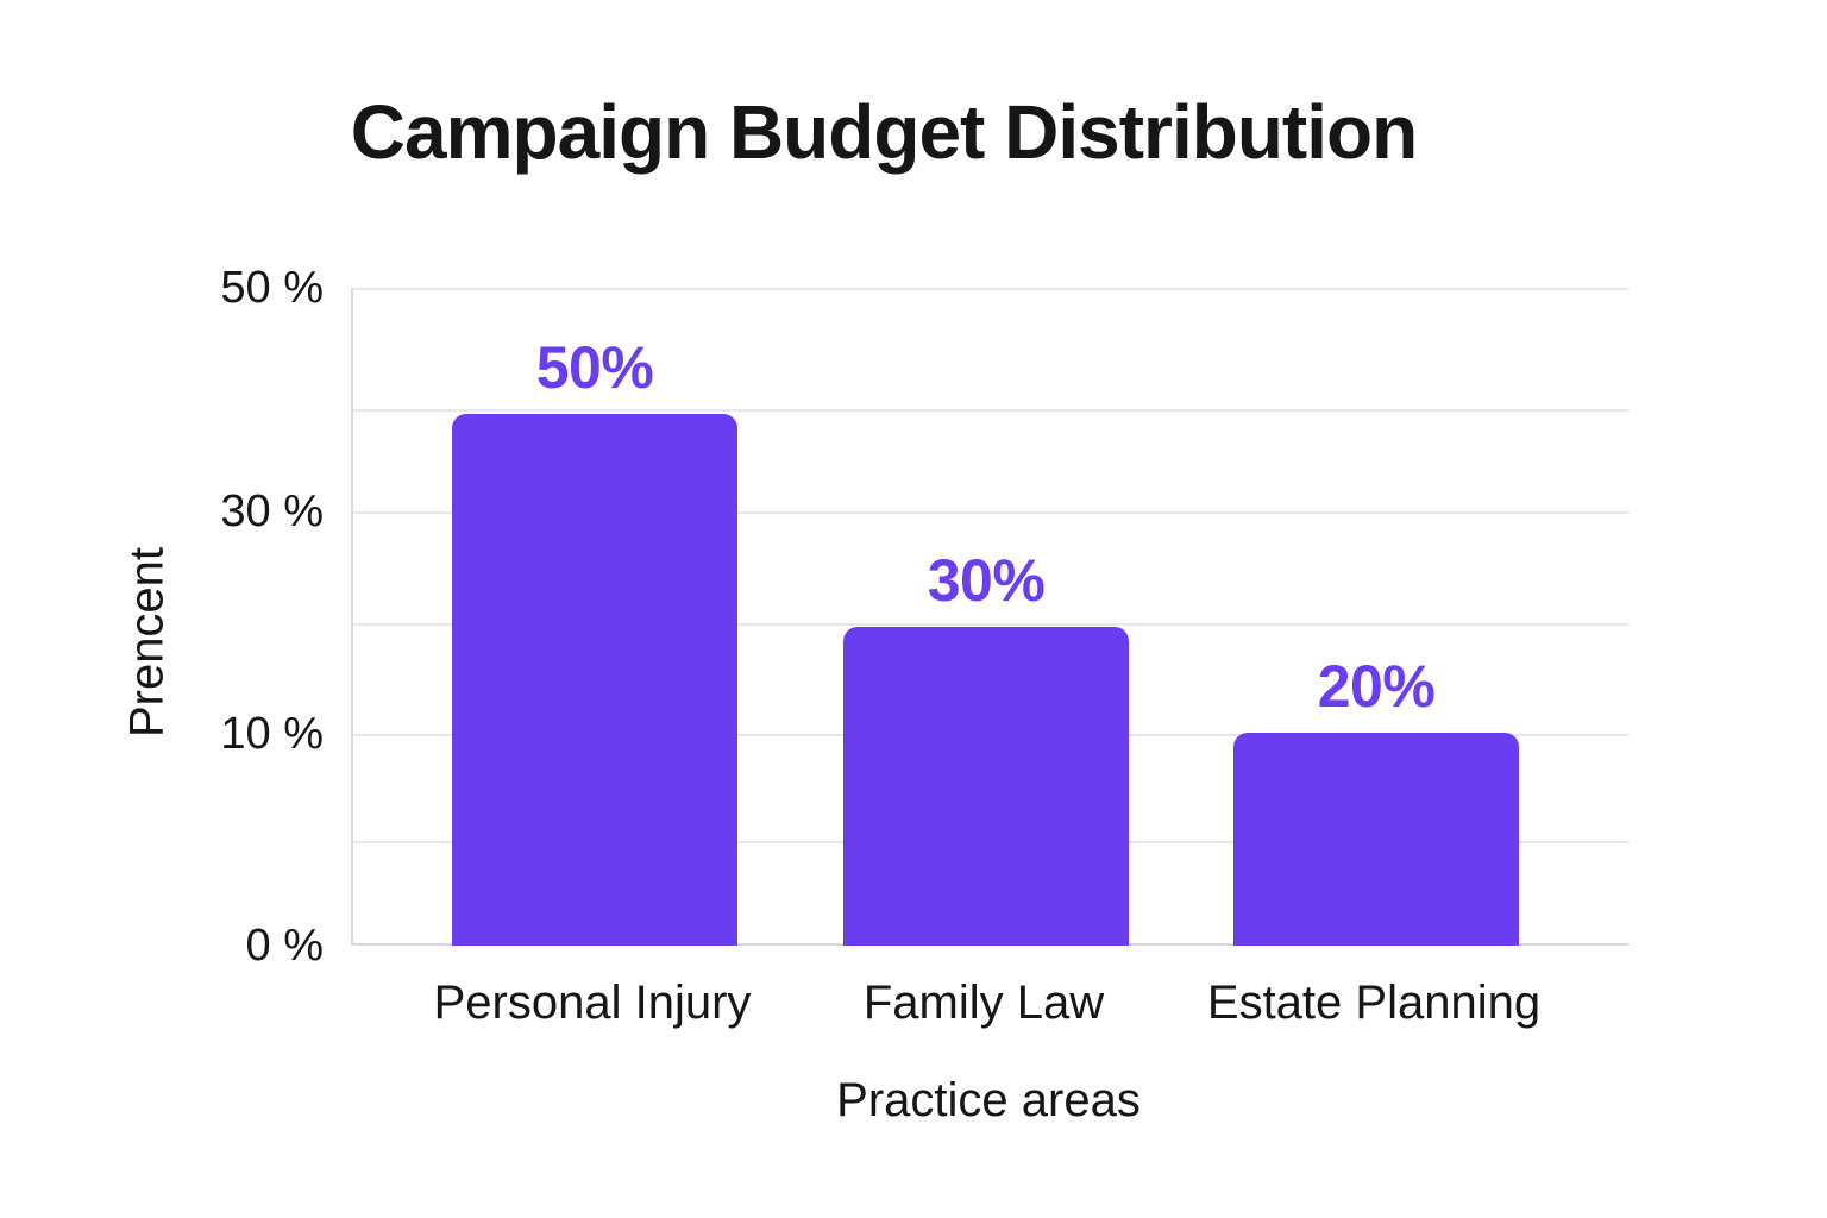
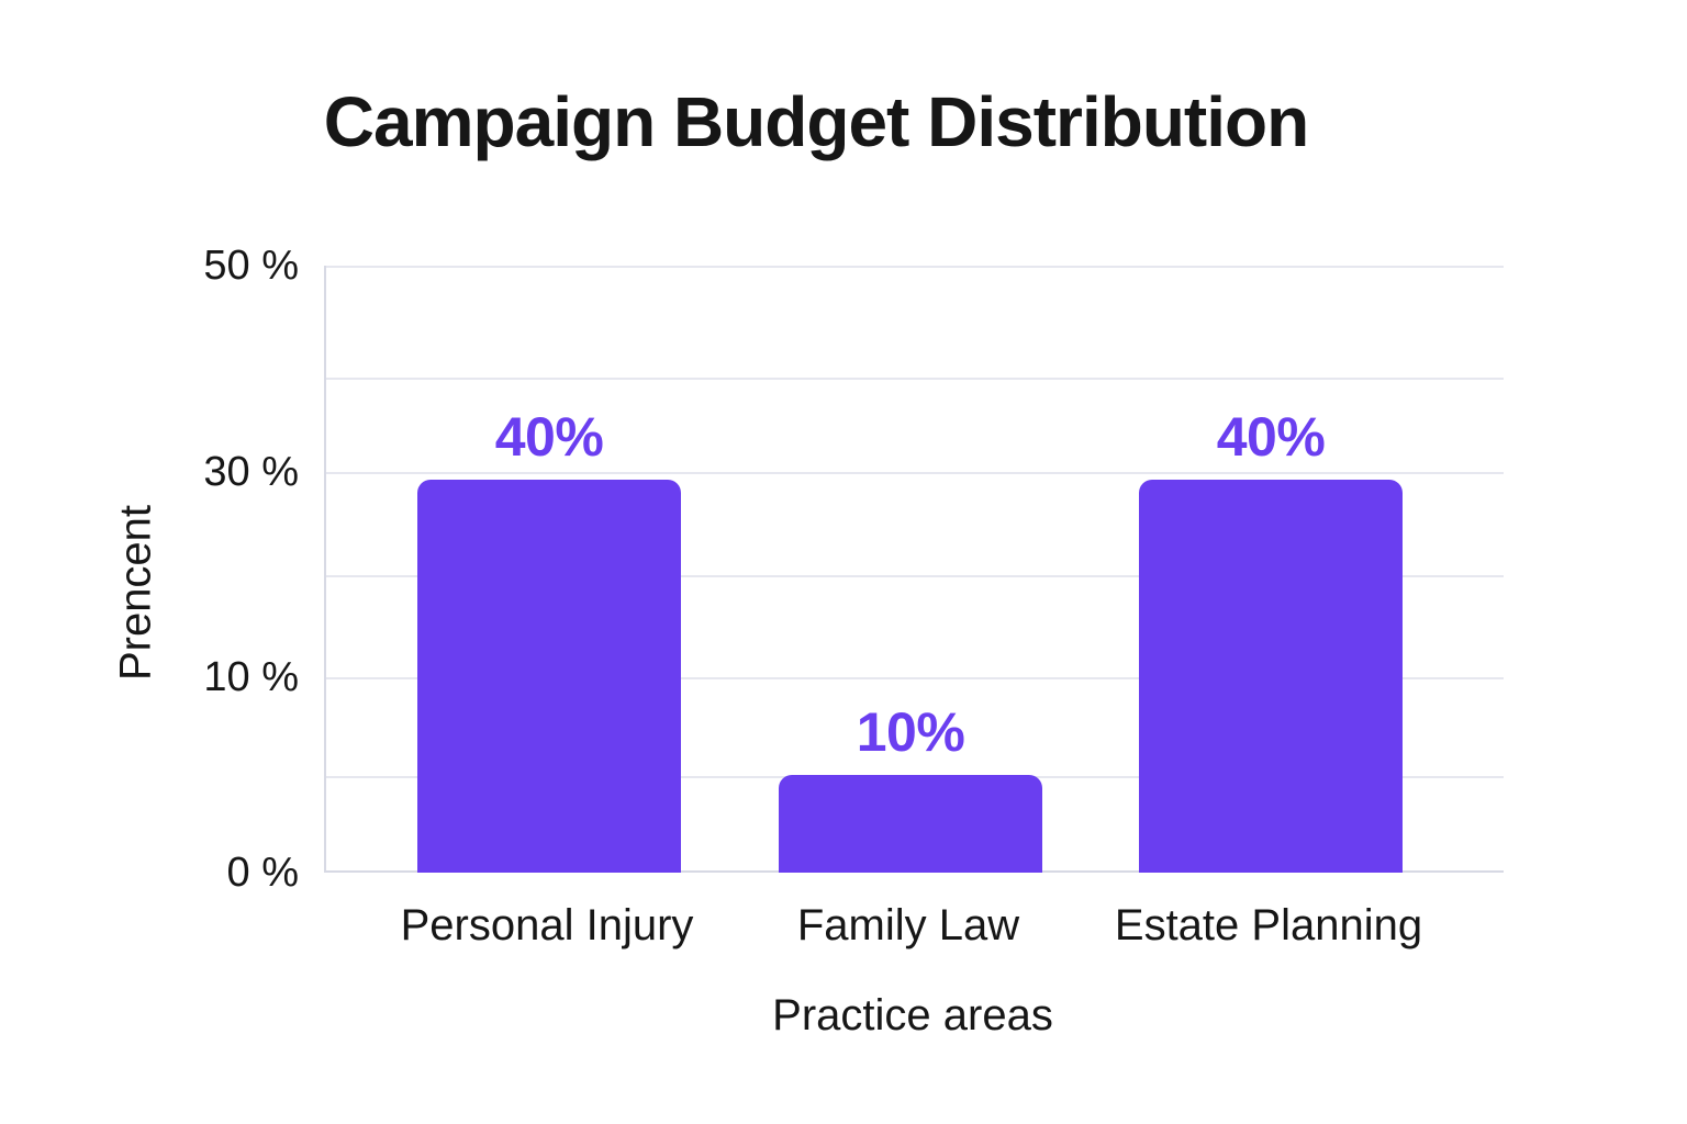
Personal Injury: 50% -> 40%
Family Law: 30% -> 10%
Estate Planning: 20% -> 40%
